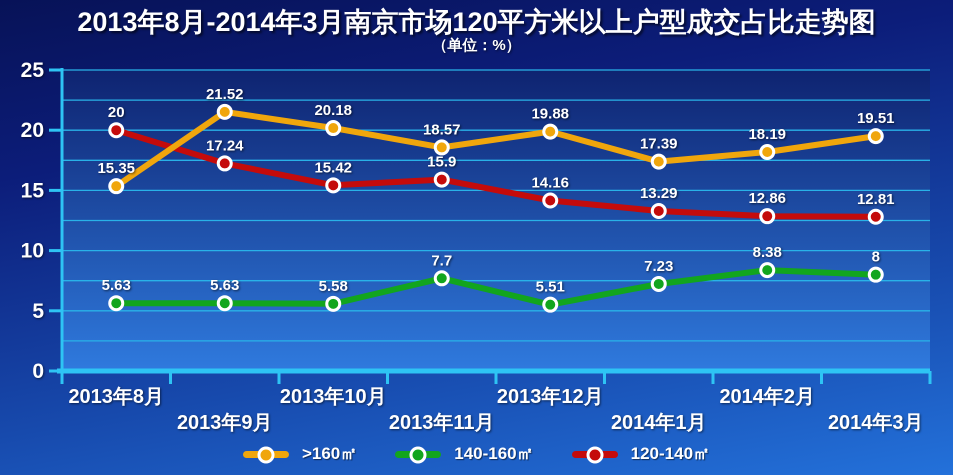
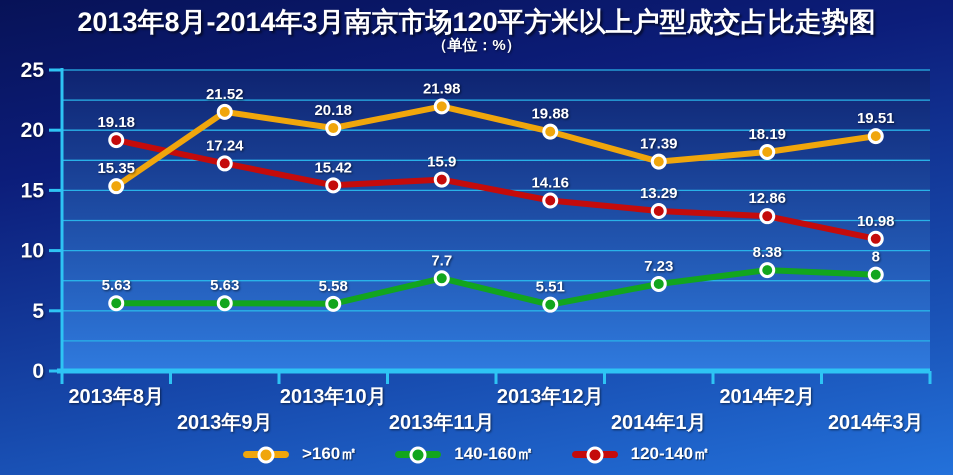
120-140㎡/2013年8月: 20 -> 19.18
>160㎡/2013年11月: 18.57 -> 21.98
120-140㎡/2014年3月: 12.81 -> 10.98
